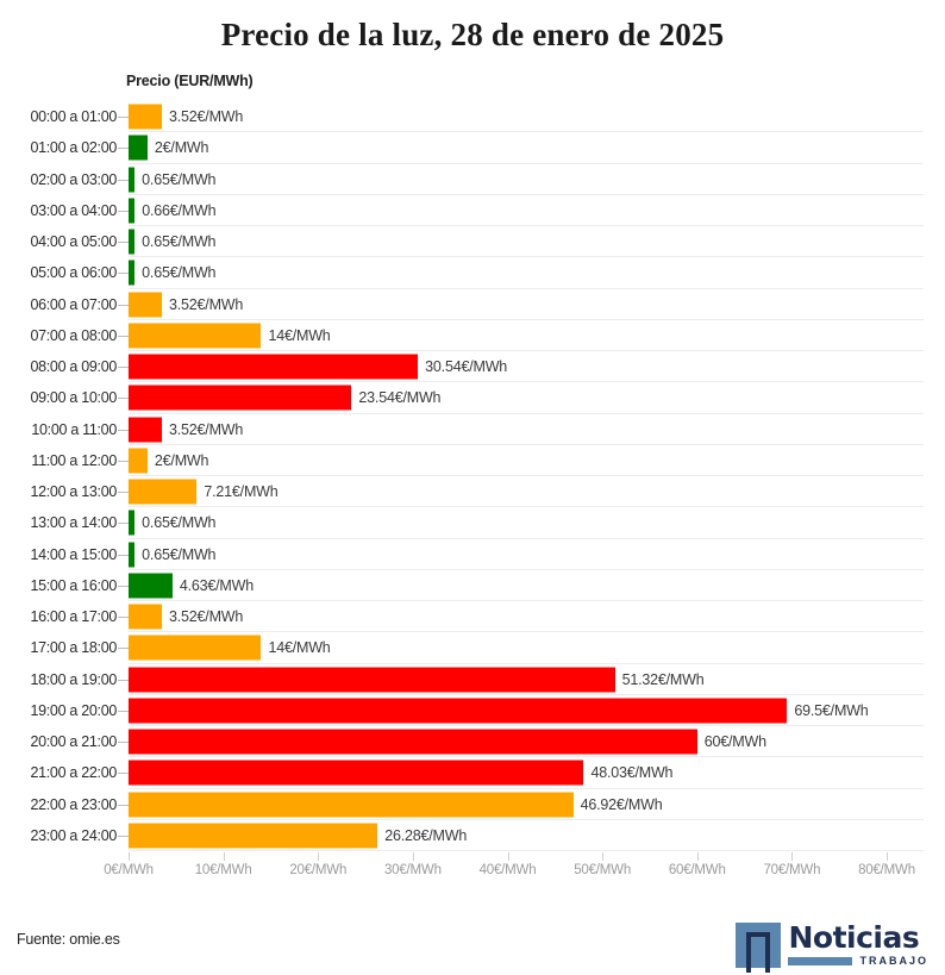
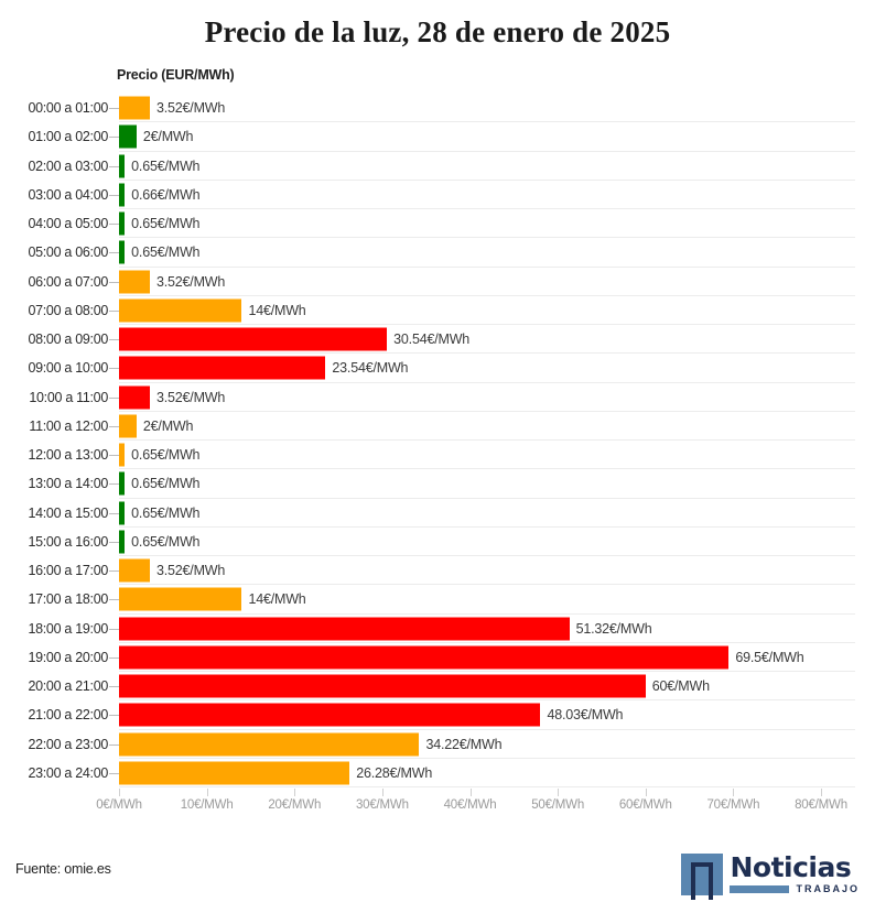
12:00 a 13:00: 7.21 -> 0.65
15:00 a 16:00: 4.63 -> 0.65
22:00 a 23:00: 46.92 -> 34.22
